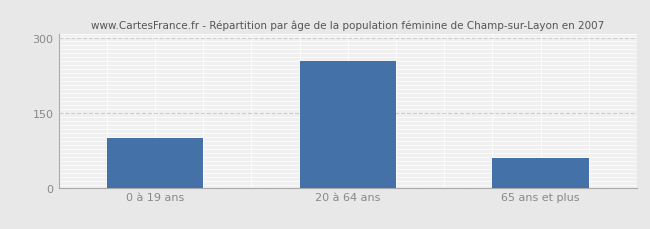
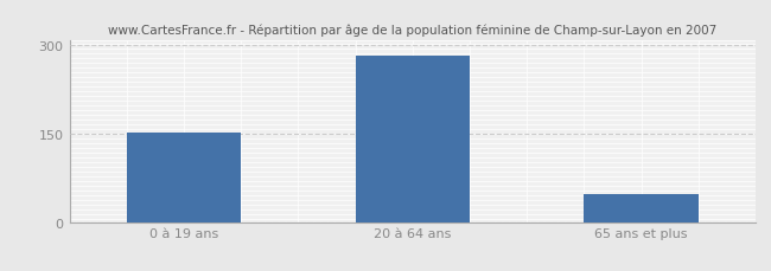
0 à 19 ans: 100 -> 153
20 à 64 ans: 255 -> 283
65 ans et plus: 60 -> 47
